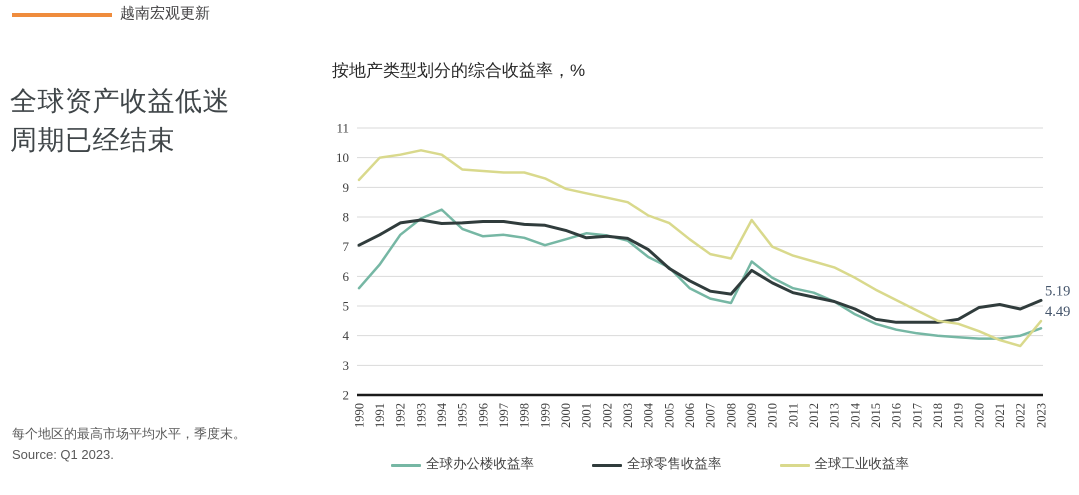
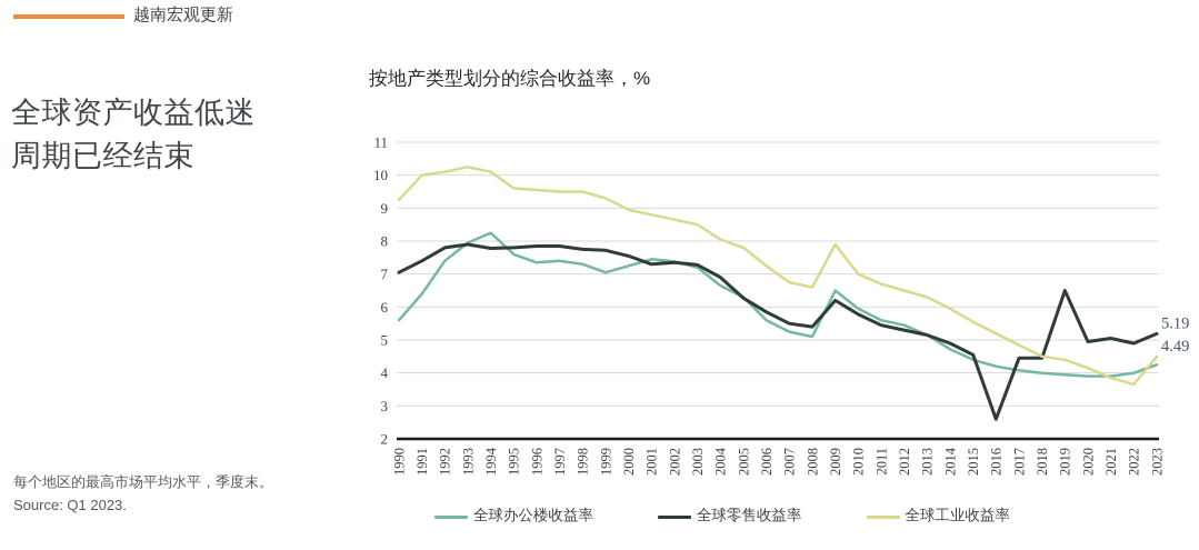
全球零售收益率/2016: 4.5 -> 2.6
全球零售收益率/2019: 4.5 -> 6.5
